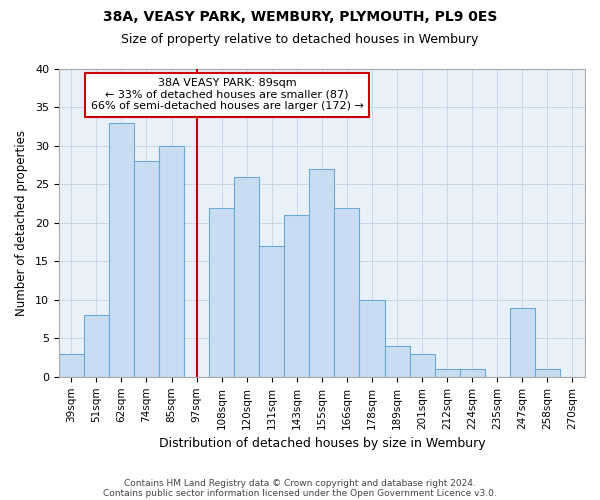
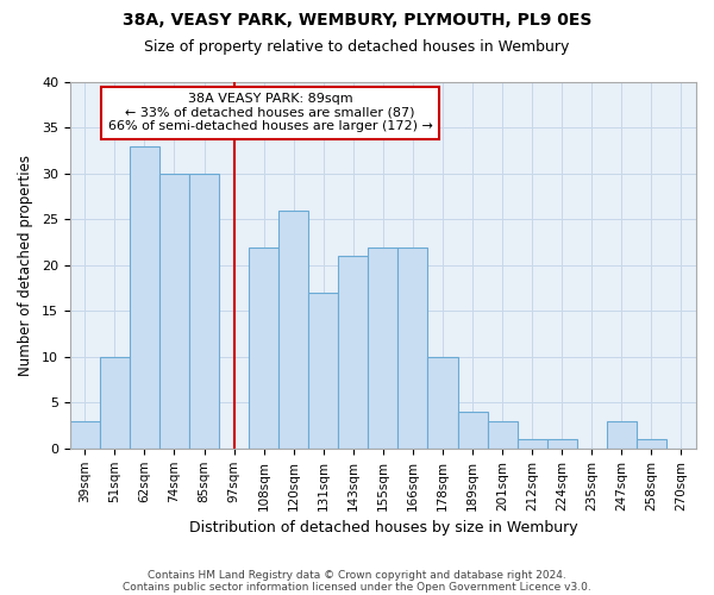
51sqm: 8 -> 10
74sqm: 28 -> 30
155sqm: 27 -> 22
247sqm: 9 -> 3
